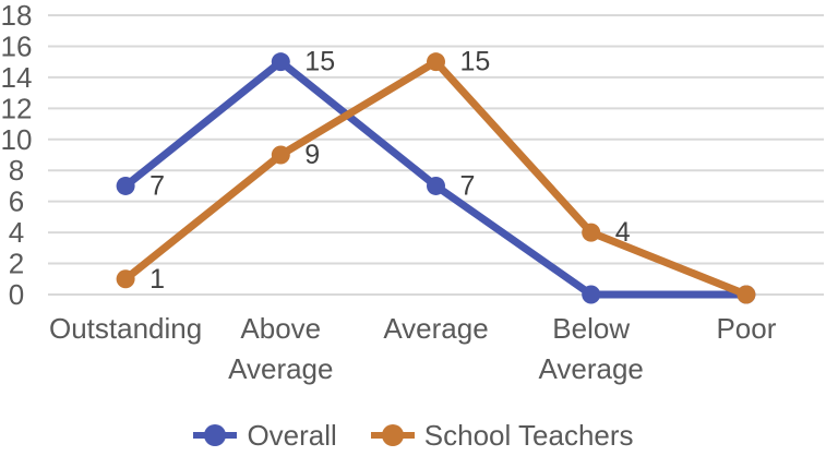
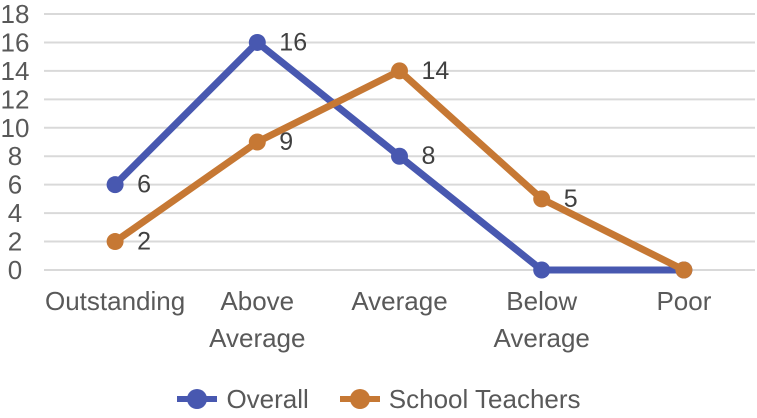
Overall/Outstanding: 7 -> 6
School Teachers/Outstanding: 1 -> 2
Overall/Above Average: 15 -> 16
Overall/Average: 7 -> 8
School Teachers/Average: 15 -> 14
School Teachers/Below Average: 4 -> 5
